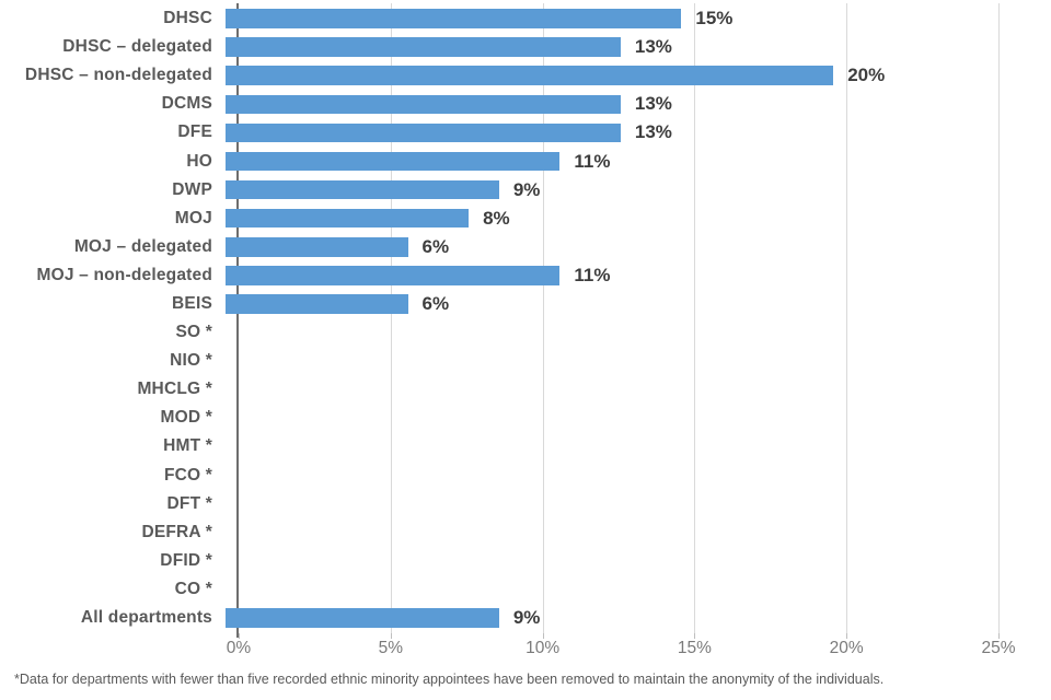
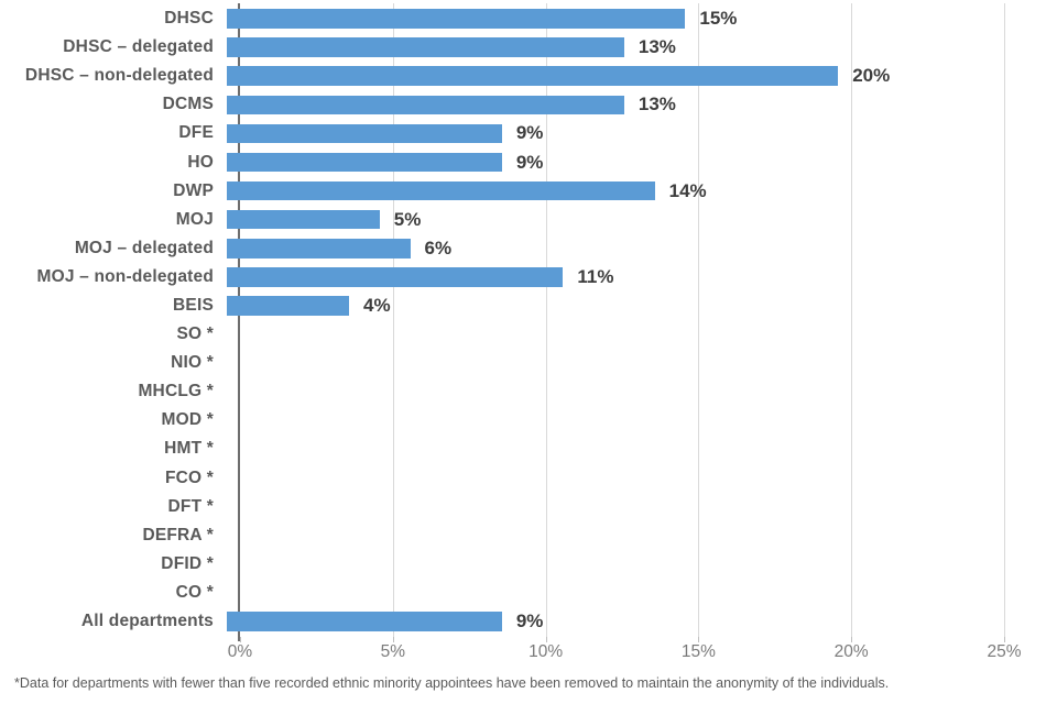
DFE: 13% -> 9%
HO: 11% -> 9%
DWP: 9% -> 14%
MOJ: 8% -> 5%
BEIS: 6% -> 4%
